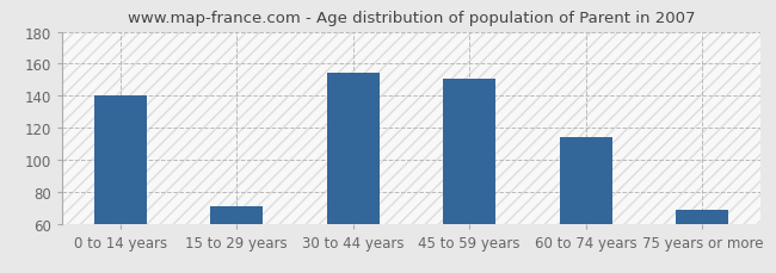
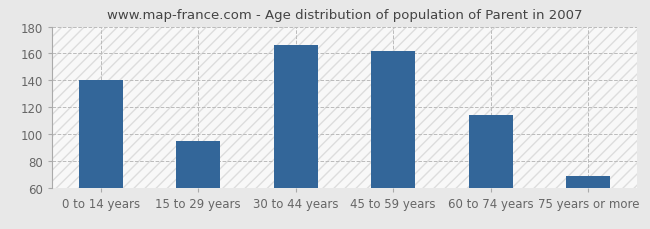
15 to 29 years: 71 -> 95
30 to 44 years: 154 -> 166
45 to 59 years: 151 -> 162
